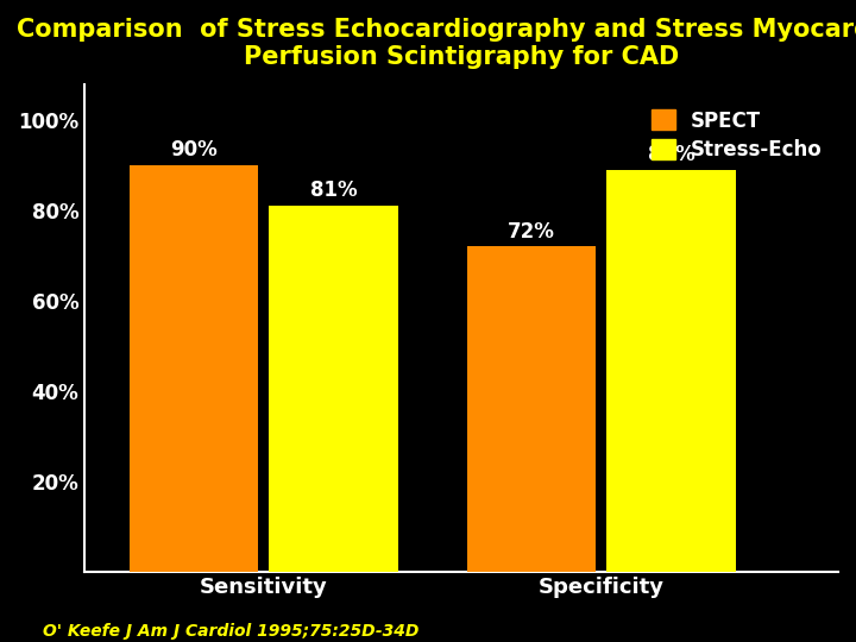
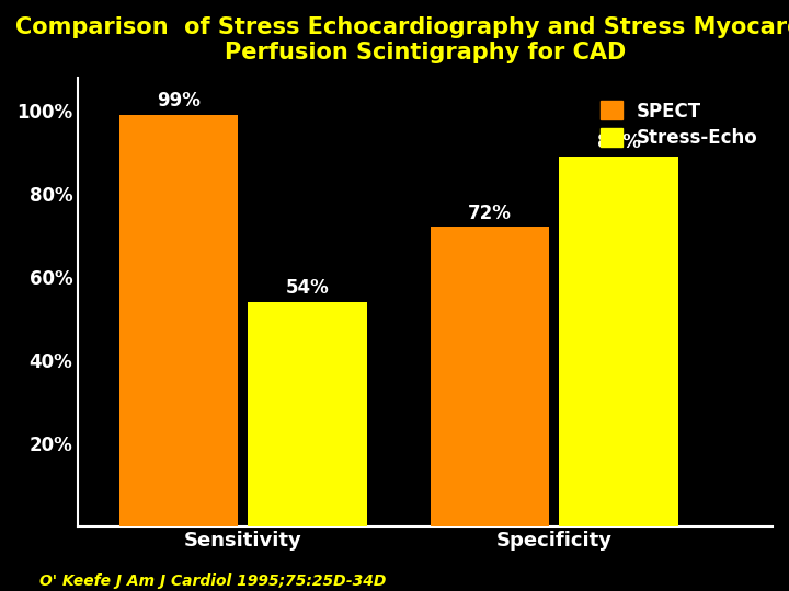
SPECT/Sensitivity: 90% -> 99%
Stress-Echo/Sensitivity: 81% -> 54%
